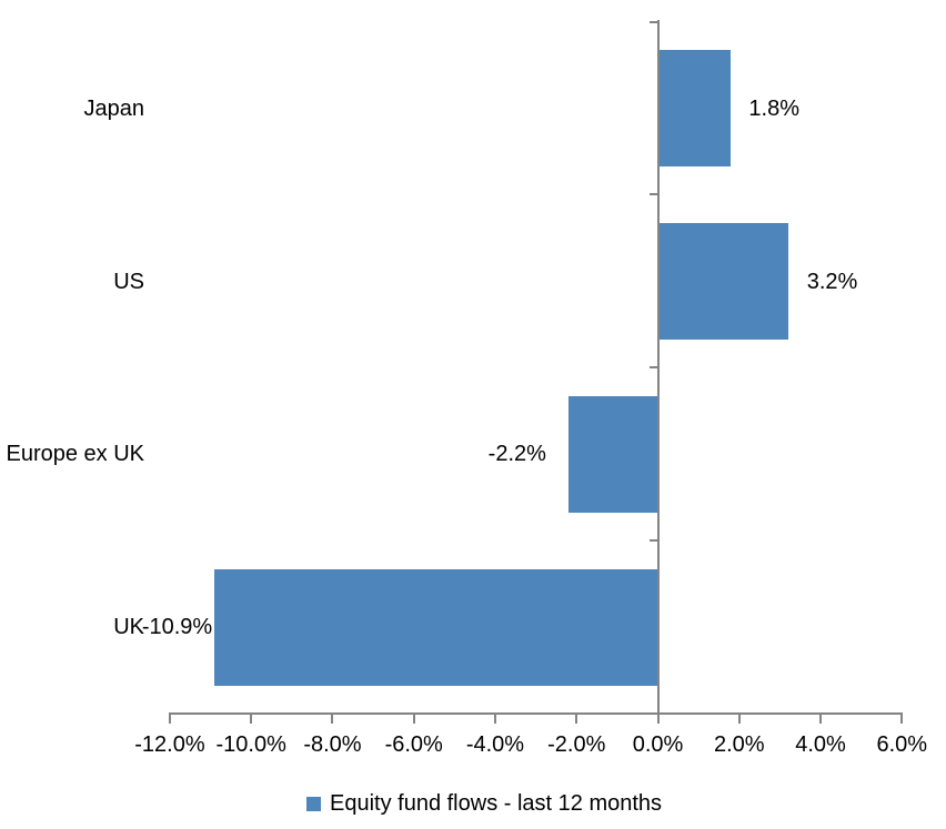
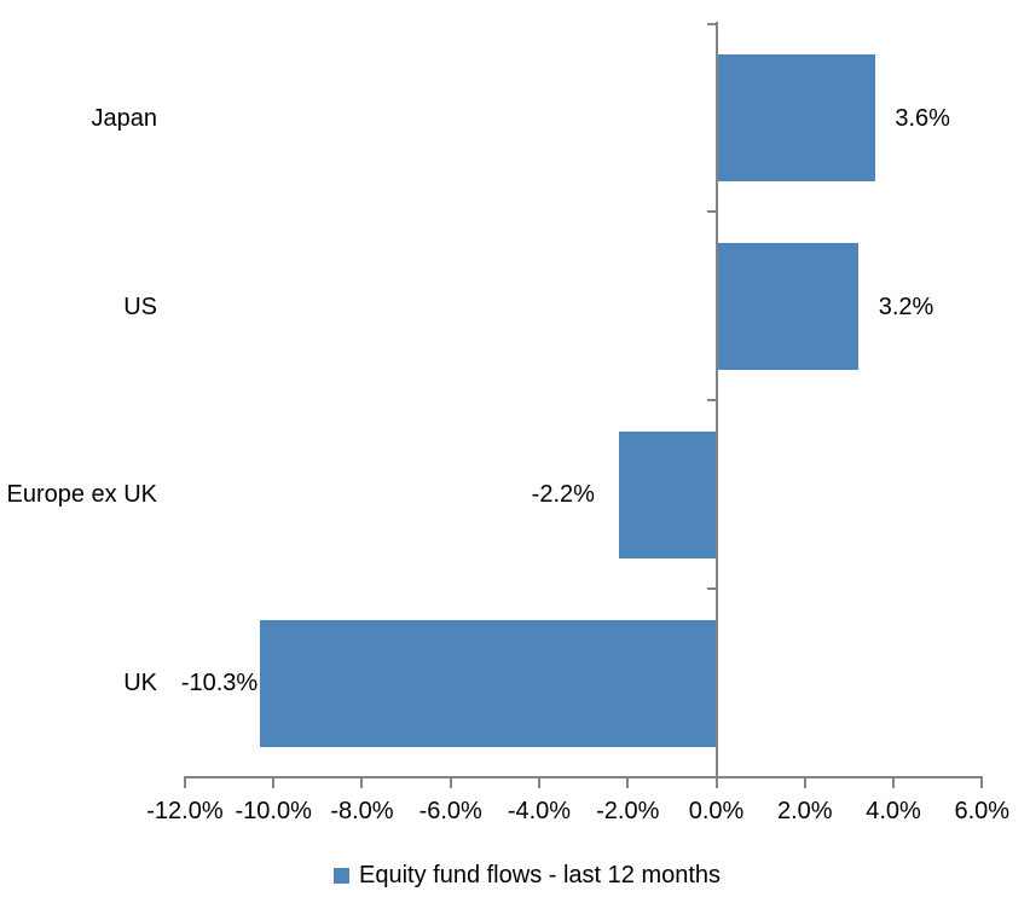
Japan: 1.8% -> 3.6%
UK: -10.9% -> -10.3%
